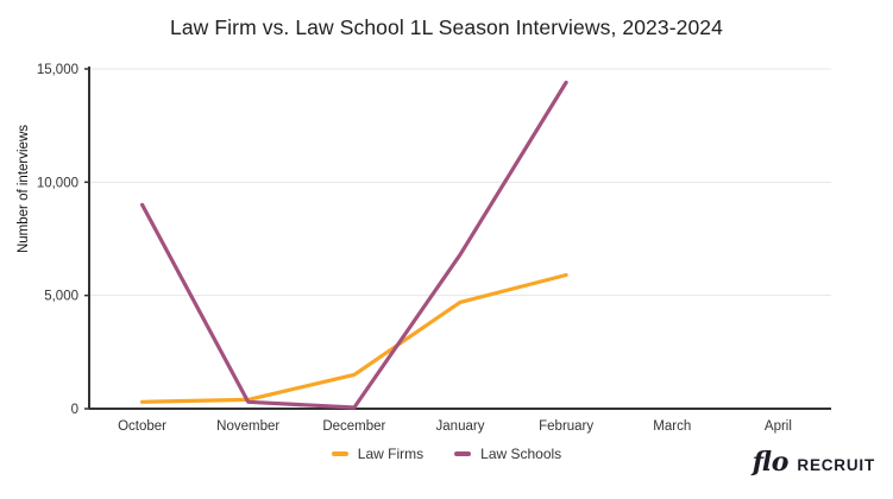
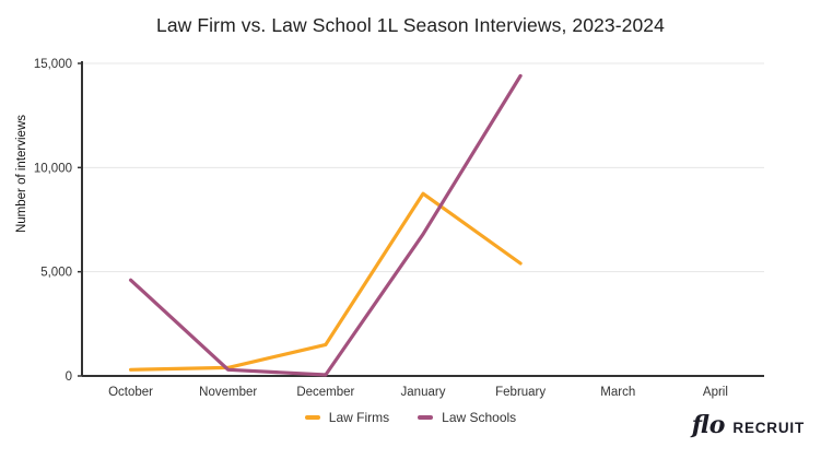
Law Schools/October: 9000 -> 4600
Law Firms/January: 4700 -> 8800
Law Firms/February: 5900 -> 5400
